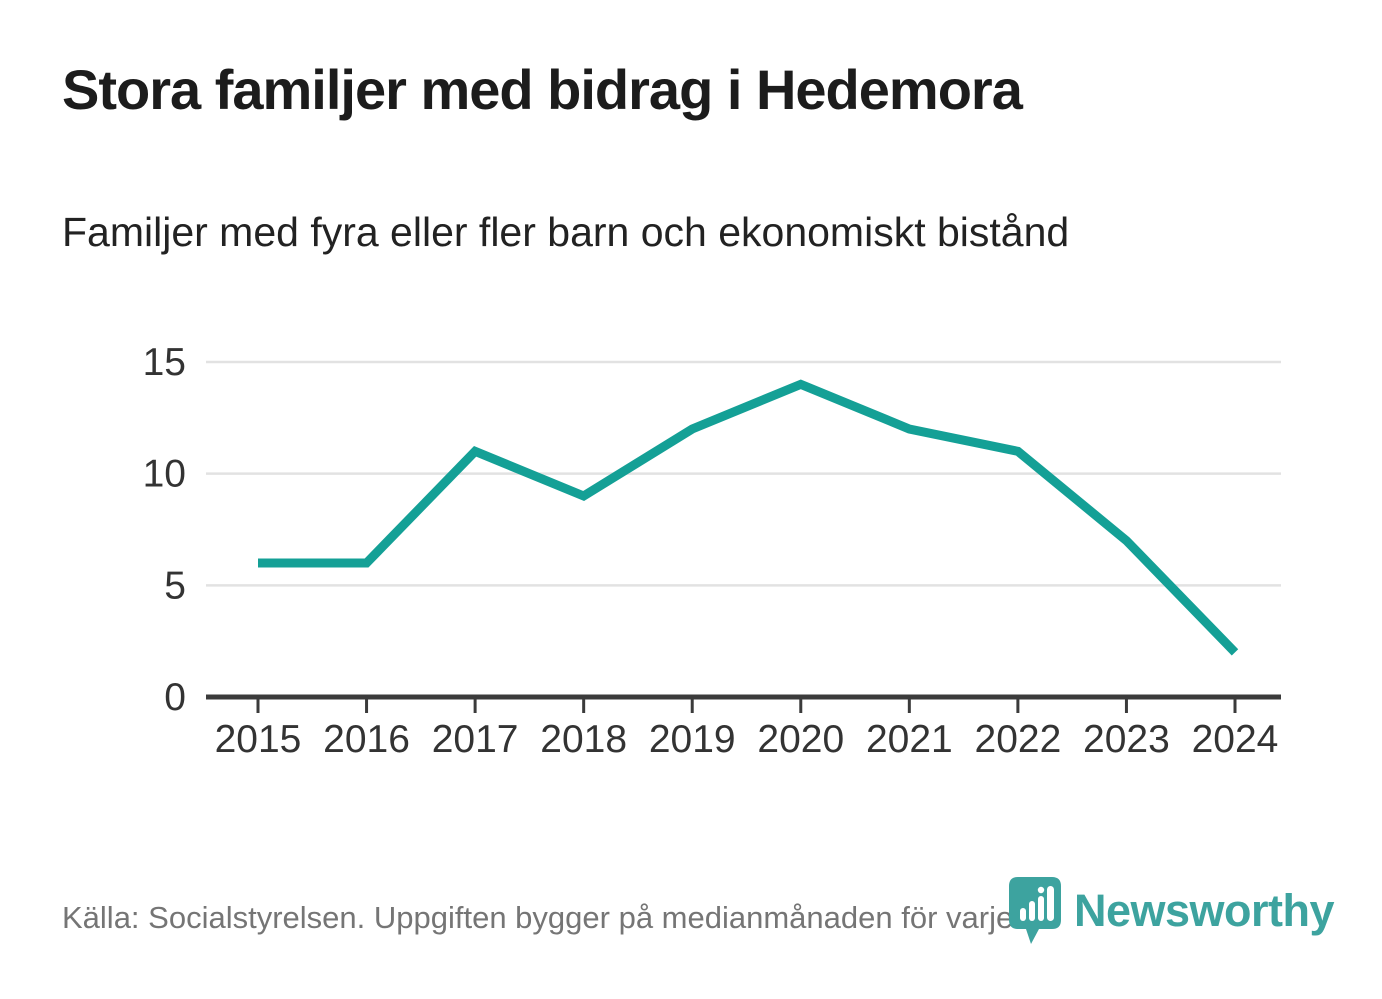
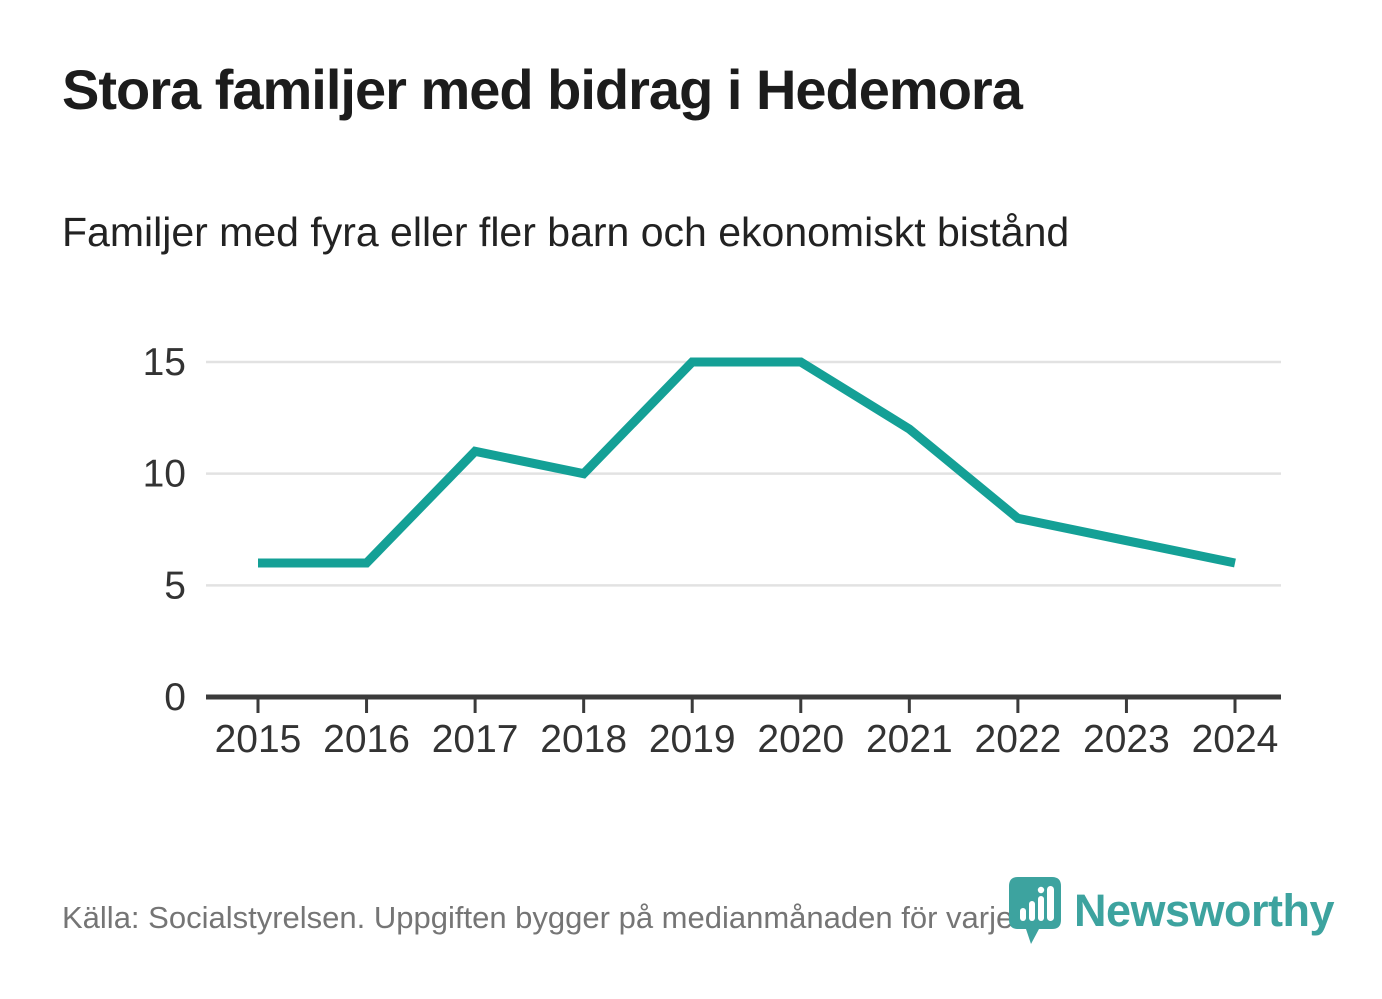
2018: 9 -> 10
2019: 12 -> 15
2020: 14 -> 15
2022: 11 -> 8
2024: 2 -> 6
